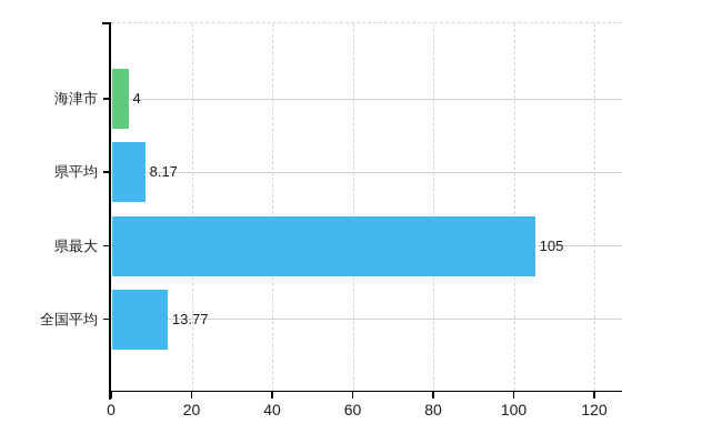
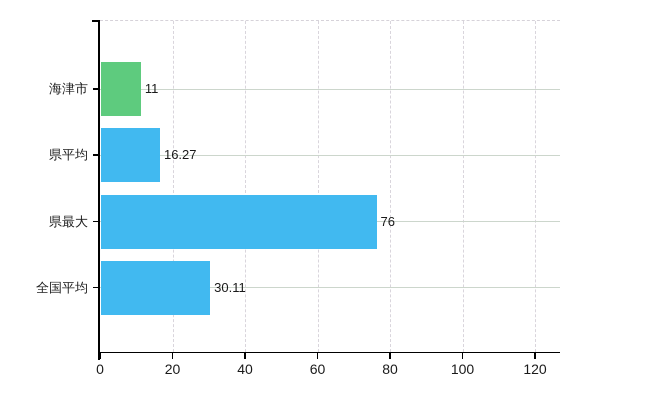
海津市: 4 -> 11
県平均: 8.17 -> 16.27
県最大: 105 -> 76
全国平均: 13.77 -> 30.11
